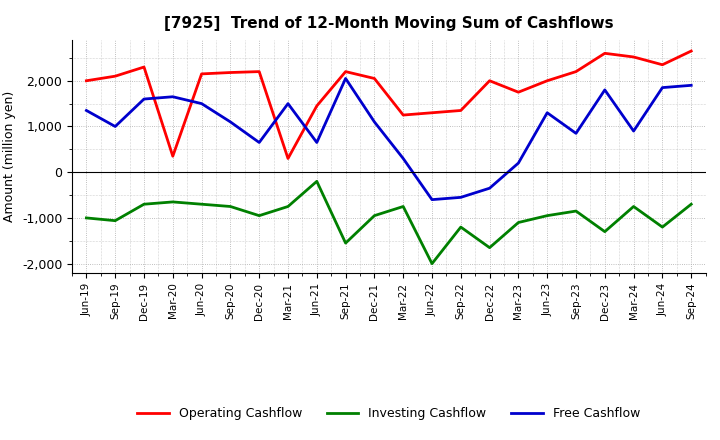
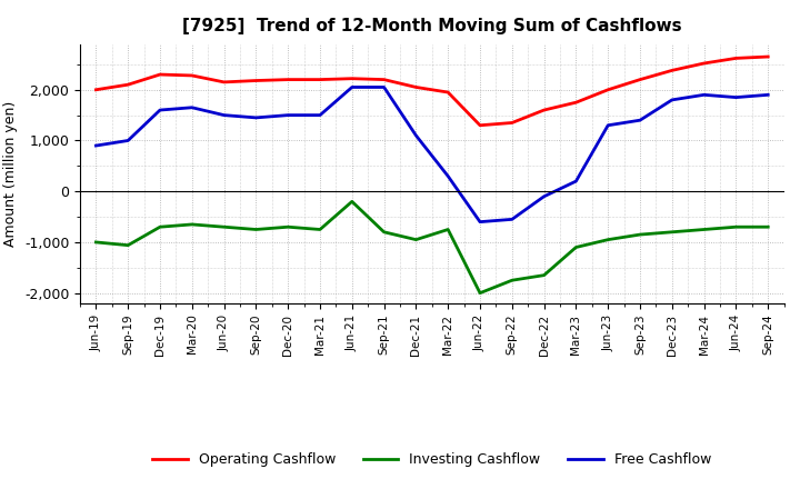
Free Cashflow/Jun-19: 1,350 -> 900
Operating Cashflow/Mar-20: 350 -> 2,280
Free Cashflow/Sep-20: 1,100 -> 1,450
Investing Cashflow/Dec-20: -950 -> -700
Free Cashflow/Dec-20: 650 -> 1,500
Operating Cashflow/Mar-21: 300 -> 2,200
Operating Cashflow/Jun-21: 1,450 -> 2,220
Free Cashflow/Jun-21: 650 -> 2,050
Investing Cashflow/Sep-21: -1,550 -> -800
Operating Cashflow/Mar-22: 1,250 -> 1,950
Investing Cashflow/Sep-22: -1,200 -> -1,750
Operating Cashflow/Dec-22: 2,000 -> 1,600
Free Cashflow/Dec-22: -350 -> -100
Free Cashflow/Sep-23: 850 -> 1,400
Operating Cashflow/Dec-23: 2,600 -> 2,380
Investing Cashflow/Dec-23: -1,300 -> -800
Free Cashflow/Mar-24: 900 -> 1,900
Operating Cashflow/Jun-24: 2,350 -> 2,620
Investing Cashflow/Jun-24: -1,200 -> -700
